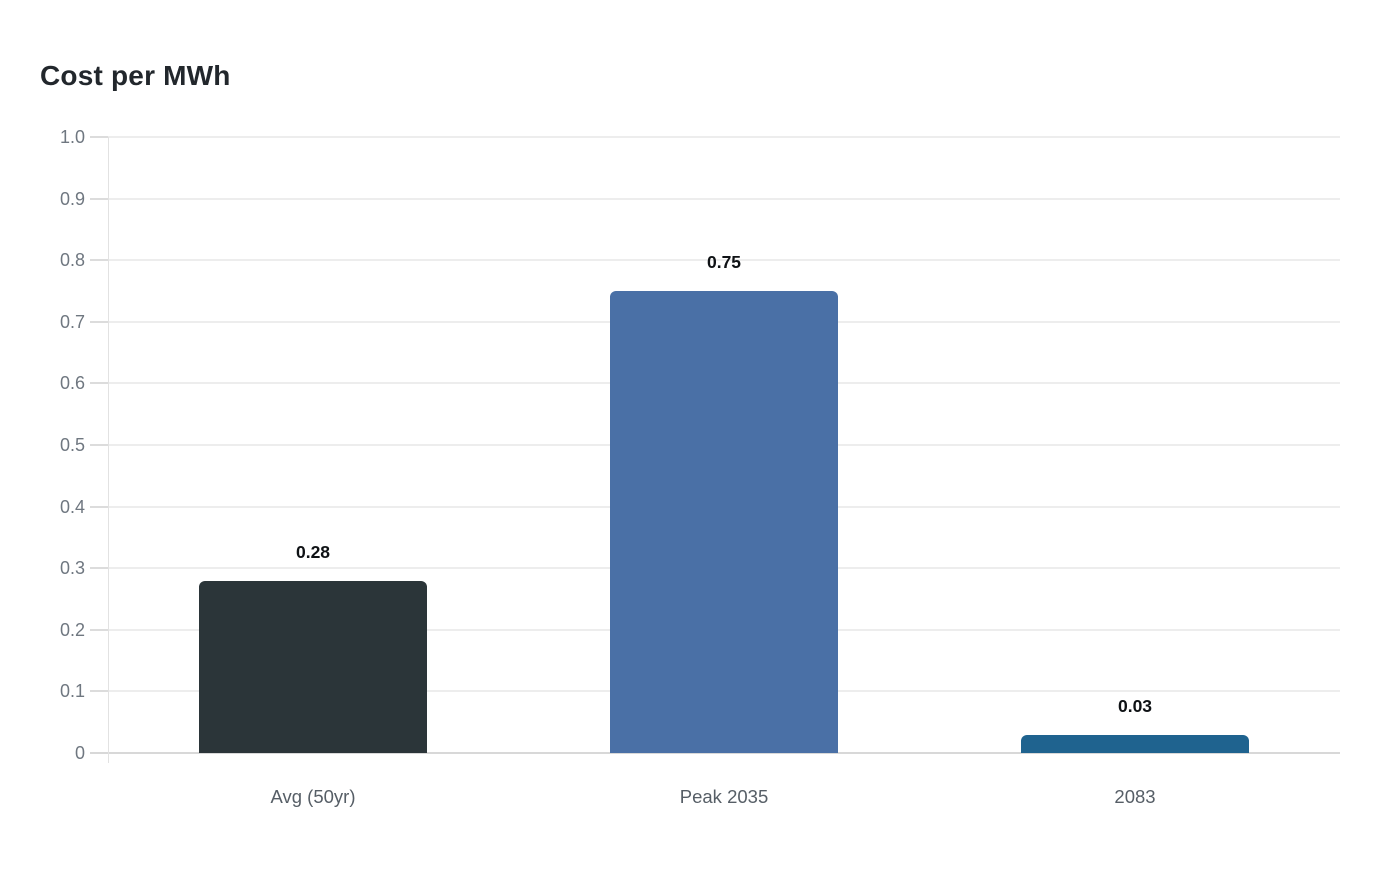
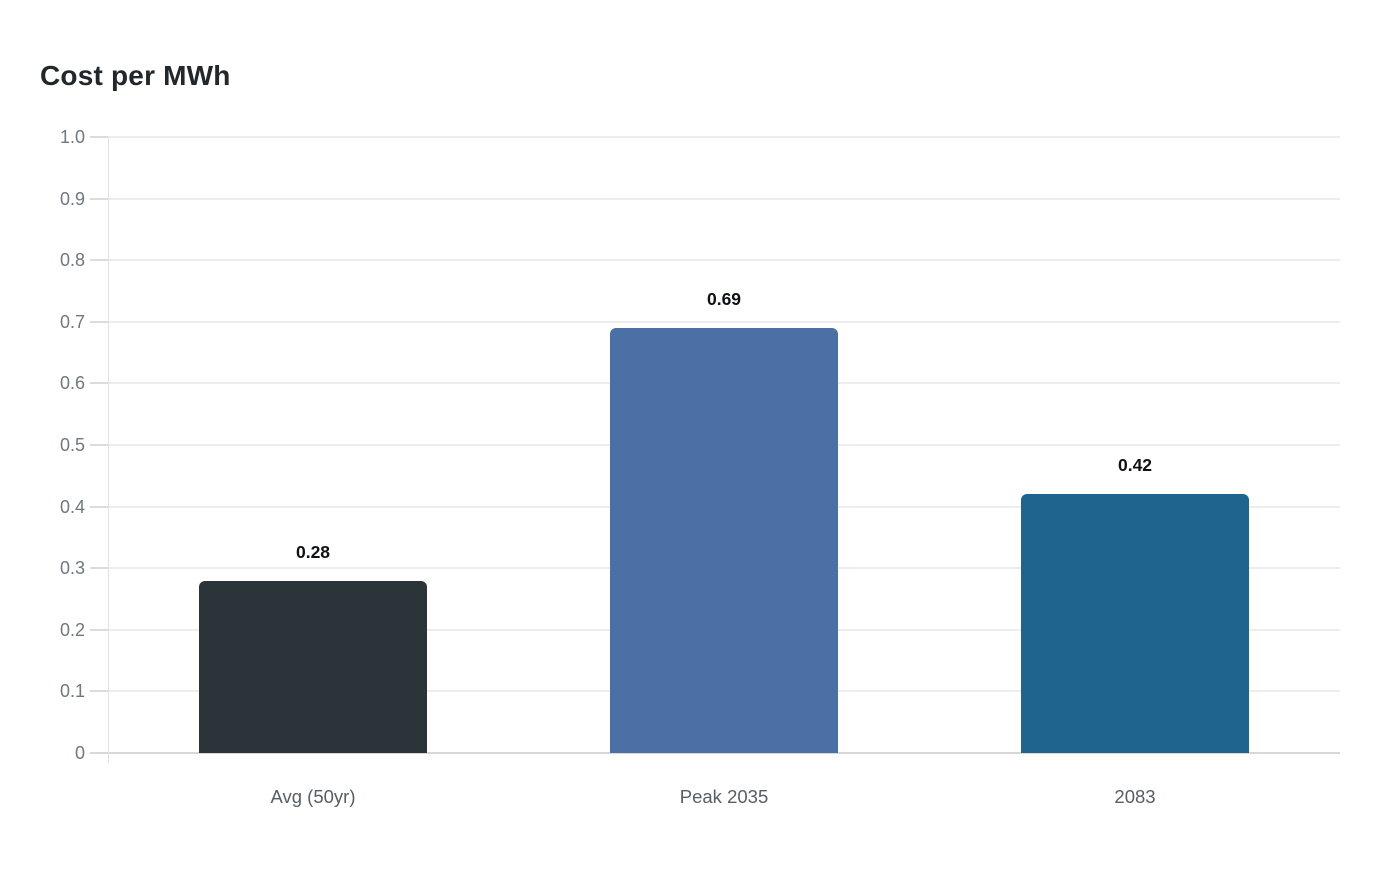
Peak 2035: 0.75 -> 0.69
2083: 0.03 -> 0.42
